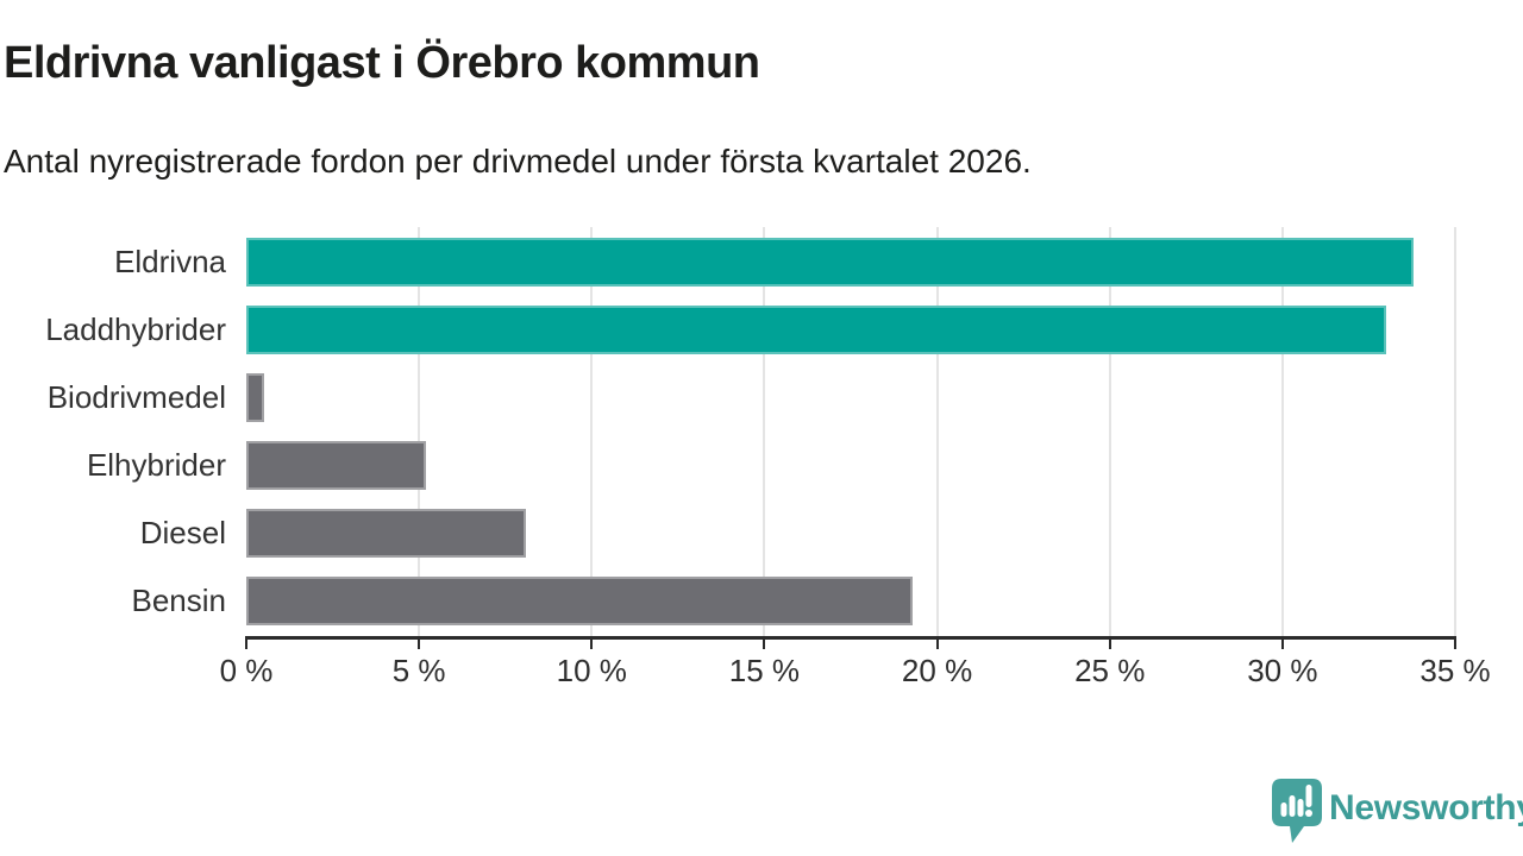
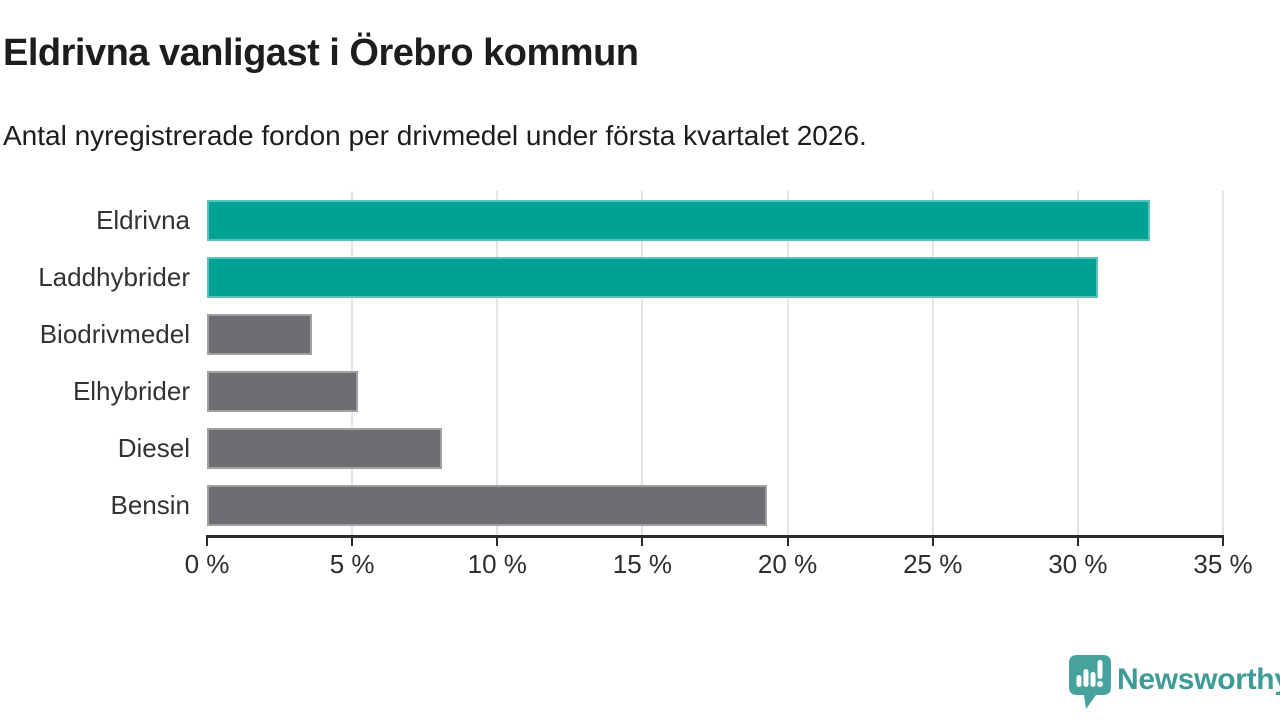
Eldrivna: 33.8% -> 32.5%
Laddhybrider: 33.0% -> 30.7%
Biodrivmedel: 0.5% -> 3.6%
